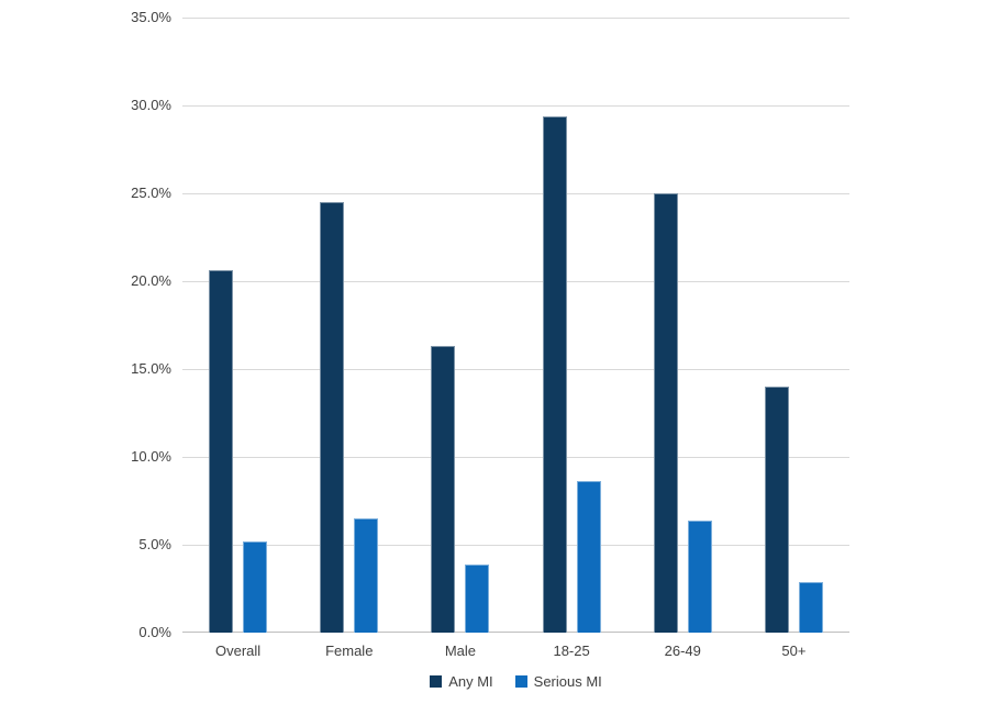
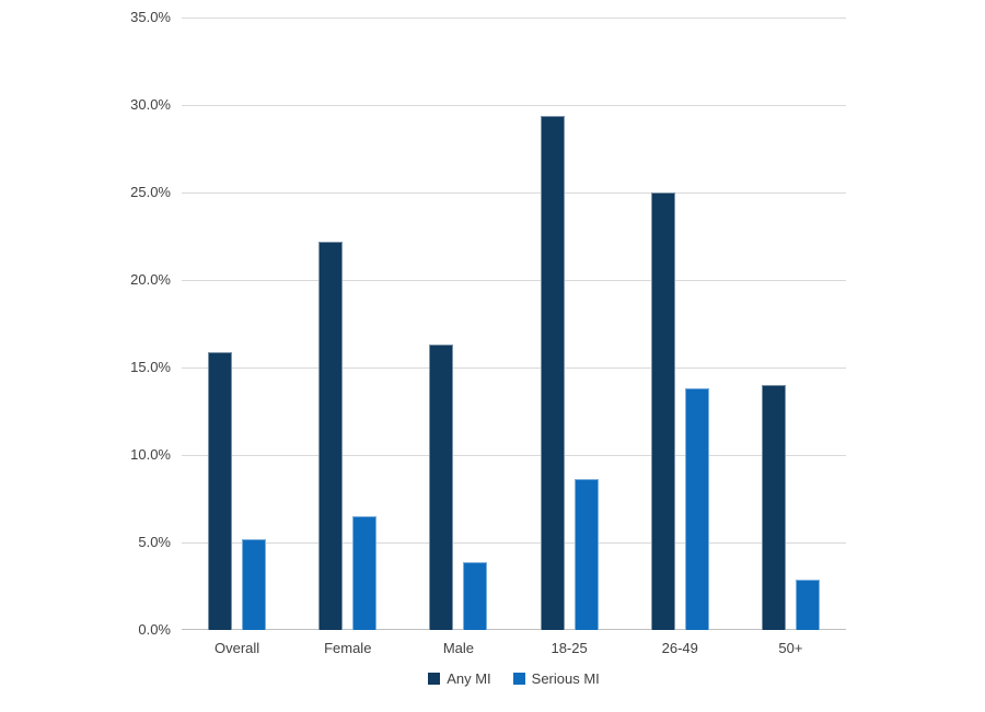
Any MI/Overall: 20.6% -> 15.9%
Any MI/Female: 24.5% -> 22.2%
Serious MI/26-49: 6.4% -> 13.8%
